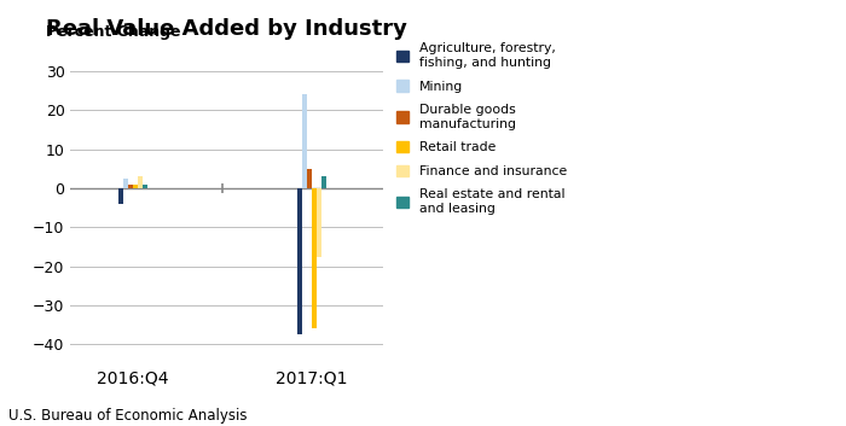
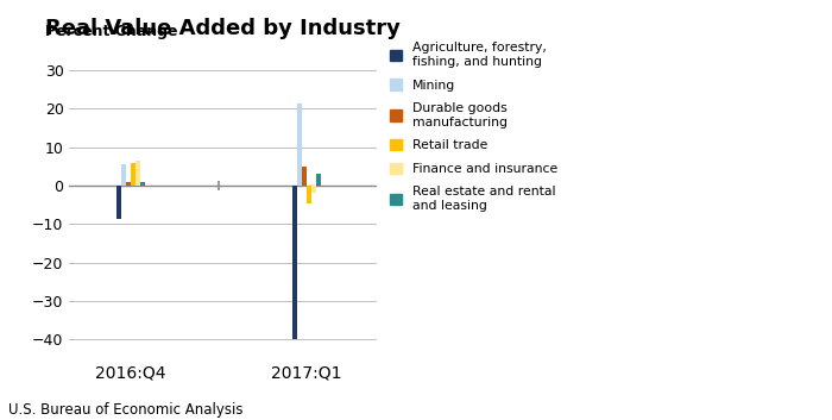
Agriculture, forestry, fishing, and hunting/2016:Q4: -4.0 -> -8.5
Mining/2016:Q4: 2.5 -> 5.5
Retail trade/2016:Q4: 1.0 -> 6.0
Finance and insurance/2016:Q4: 3.0 -> 6.5
Agriculture, forestry, fishing, and hunting/2017:Q1: -37.5 -> -40.0
Mining/2017:Q1: 24.0 -> 21.5
Retail trade/2017:Q1: -36.0 -> -4.5
Finance and insurance/2017:Q1: -17.5 -> -2.0
